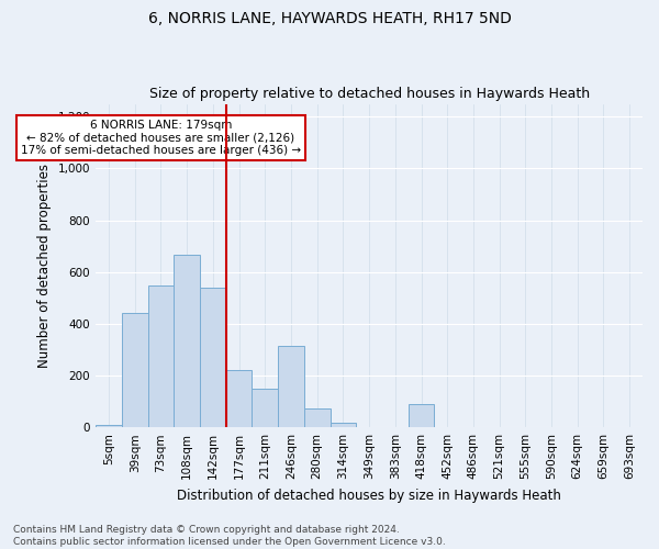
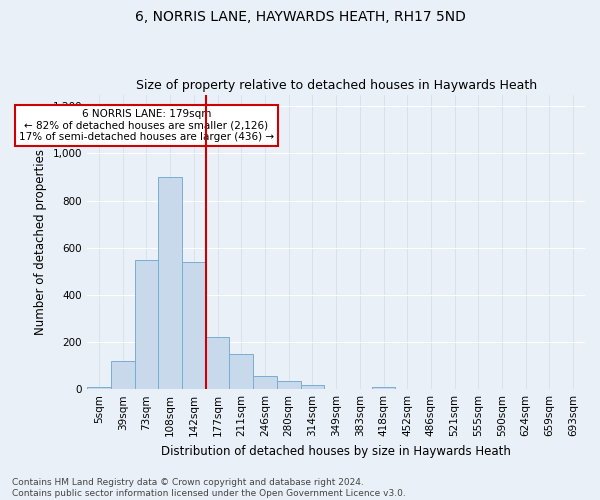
39sqm: 440 -> 120
108sqm: 665 -> 900
246sqm: 315 -> 55
280sqm: 75 -> 33
418sqm: 90 -> 10
